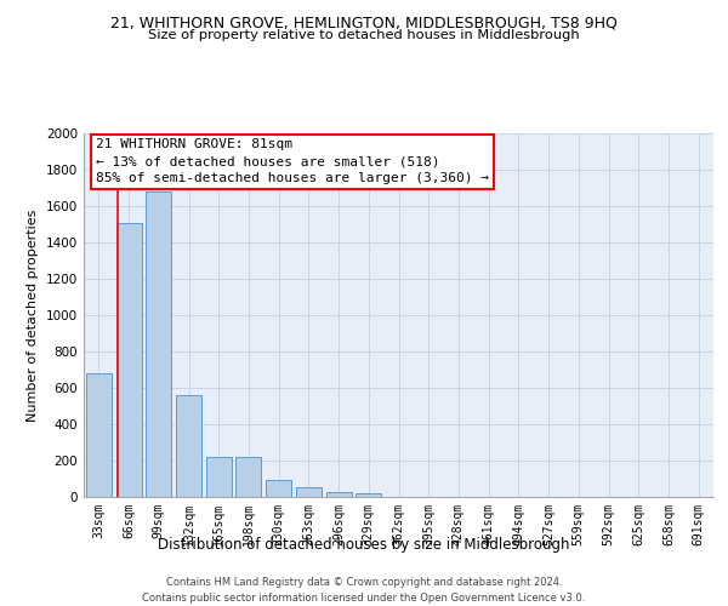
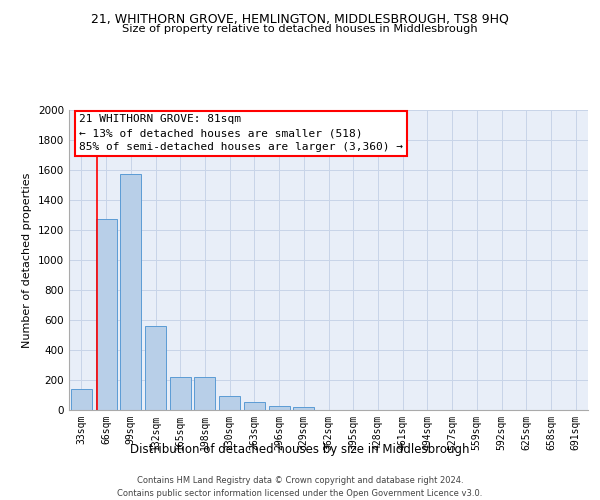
33sqm: 680 -> 140
66sqm: 1510 -> 1280
99sqm: 1680 -> 1580
